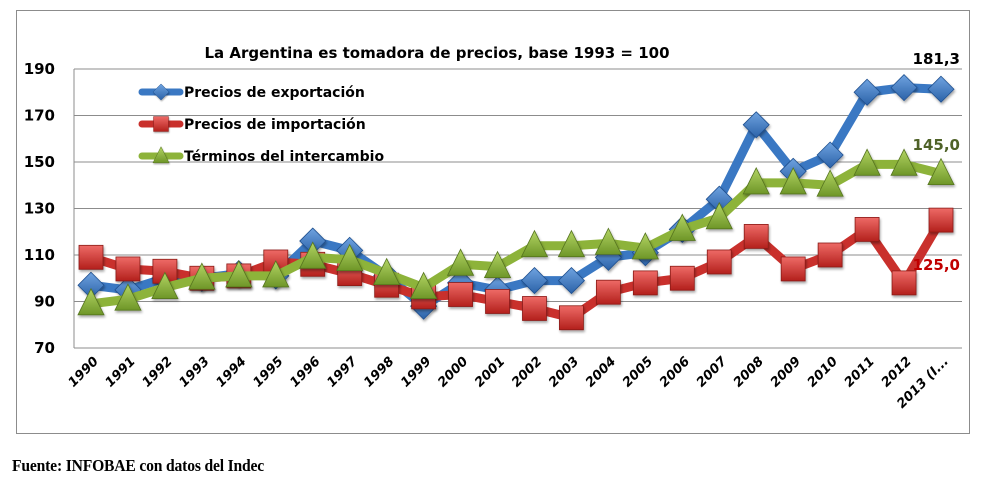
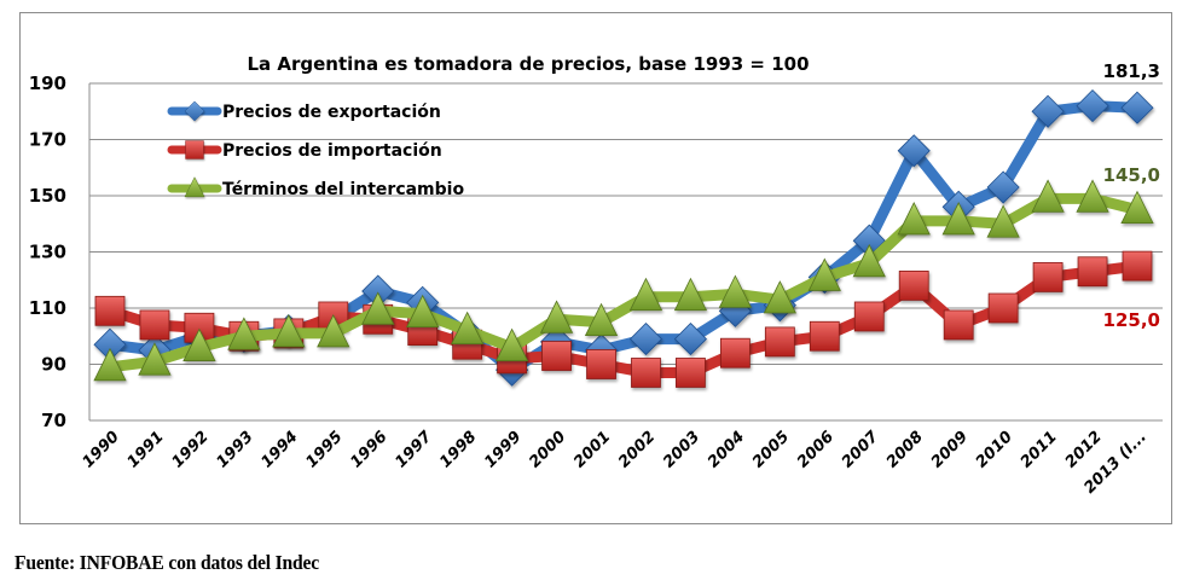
Precios de exportación/1995: 101 -> 106
Precios de importación/2003: 83 -> 87
Precios de importación/2012: 98 -> 123
